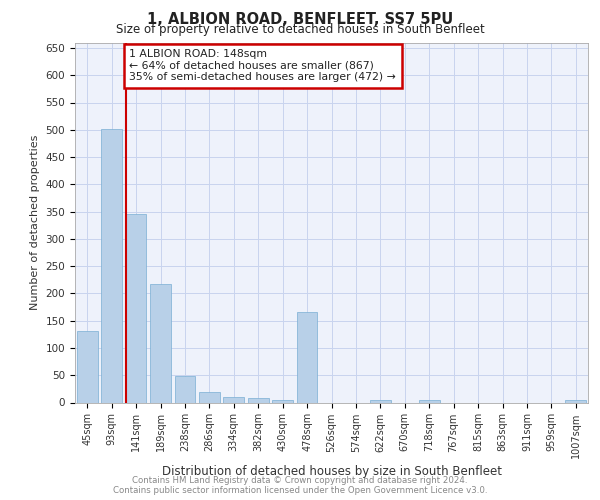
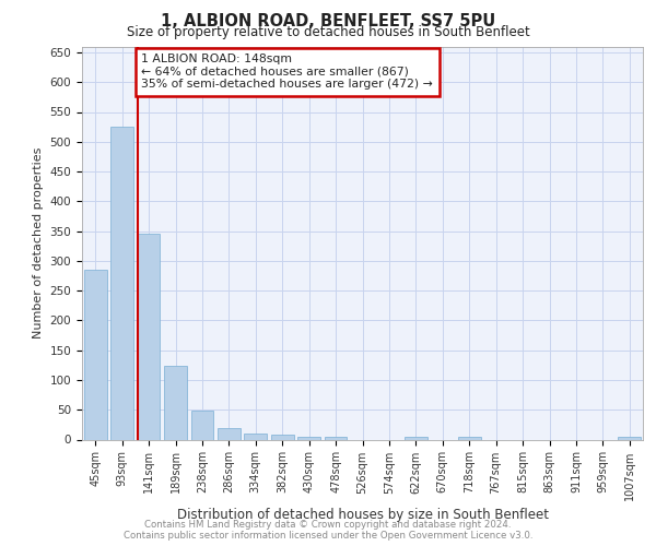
45sqm: 132 -> 285
93sqm: 502 -> 525
189sqm: 218 -> 123
478sqm: 166 -> 5
